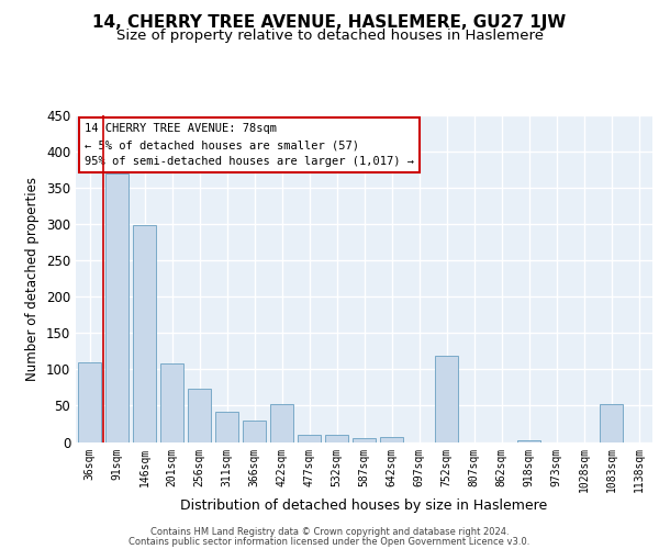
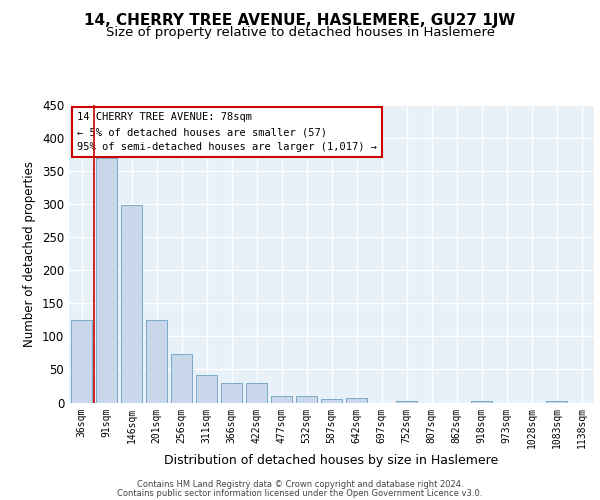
36sqm: 110 -> 125
201sqm: 108 -> 125
422sqm: 52 -> 30
752sqm: 118 -> 2
1083sqm: 52 -> 2
